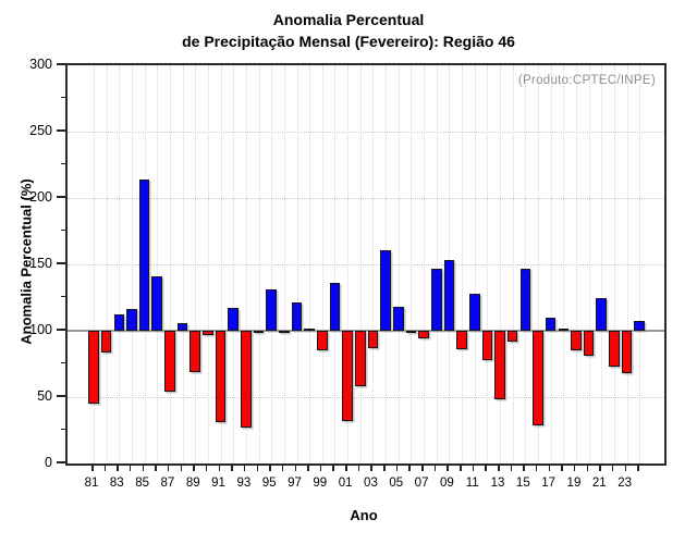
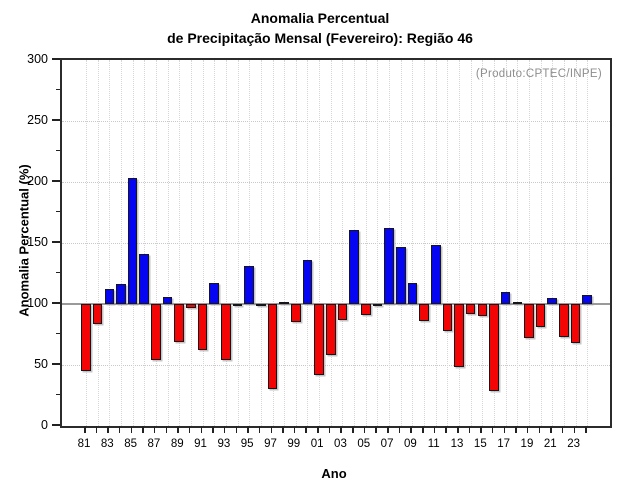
85: 214 -> 203
91: 31 -> 62
93: 27 -> 54
97: 121 -> 30
01: 32 -> 42
05: 118 -> 91
07: 94 -> 162
09: 153 -> 117
11: 128 -> 148
15: 147 -> 90
19: 85 -> 72
21: 125 -> 105
